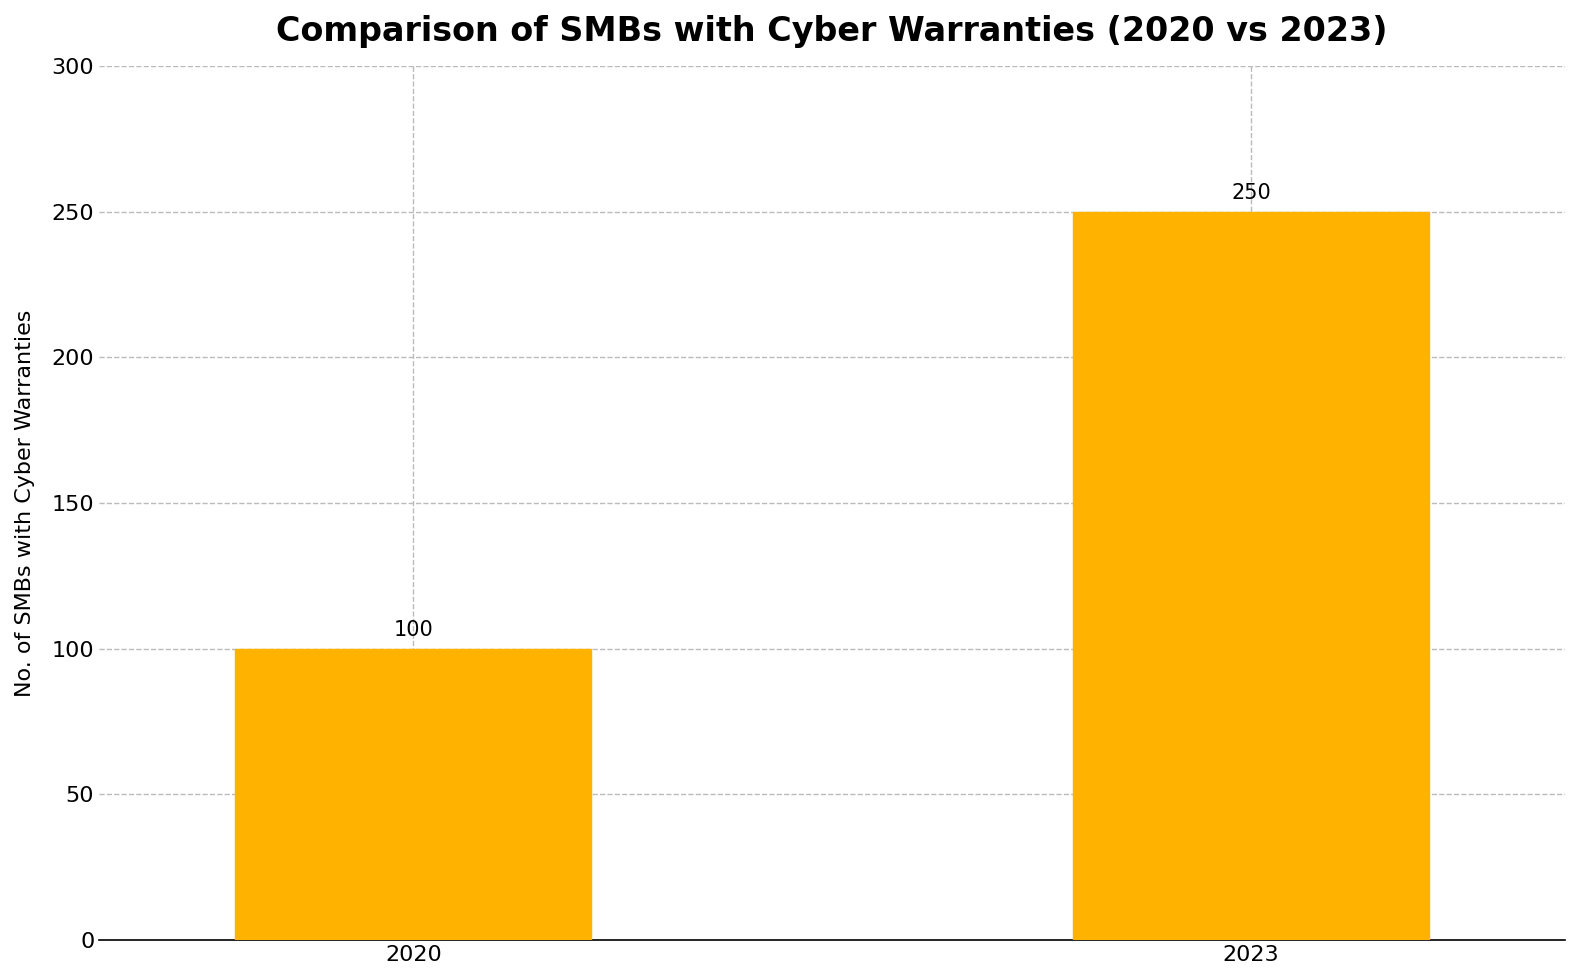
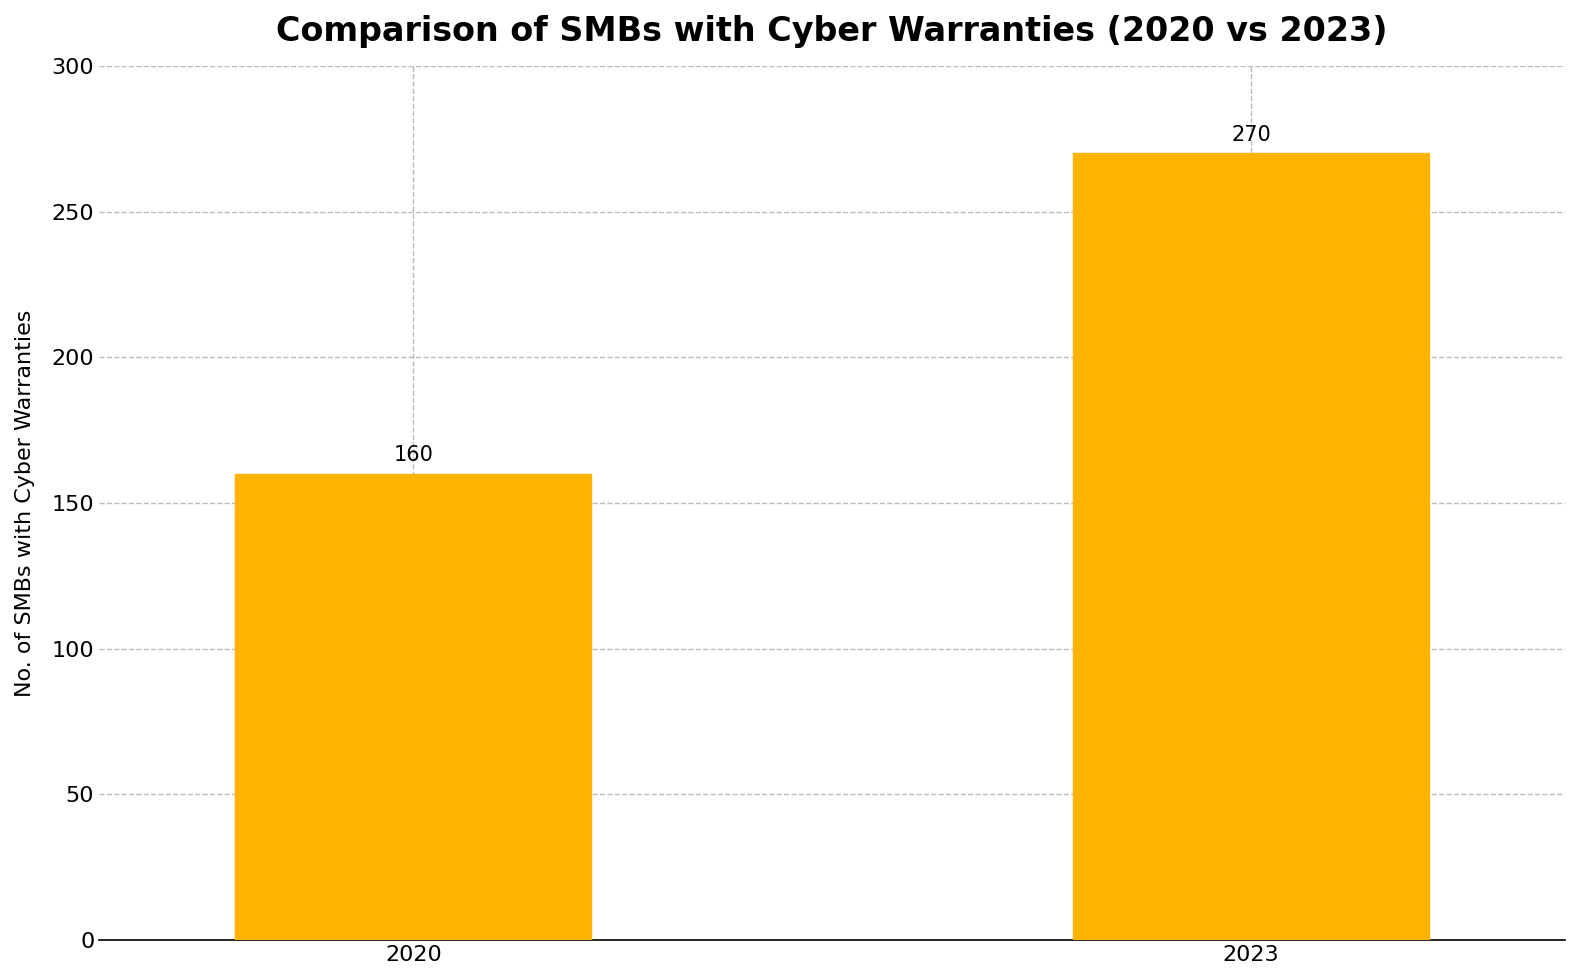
2020: 100 -> 160
2023: 250 -> 270
